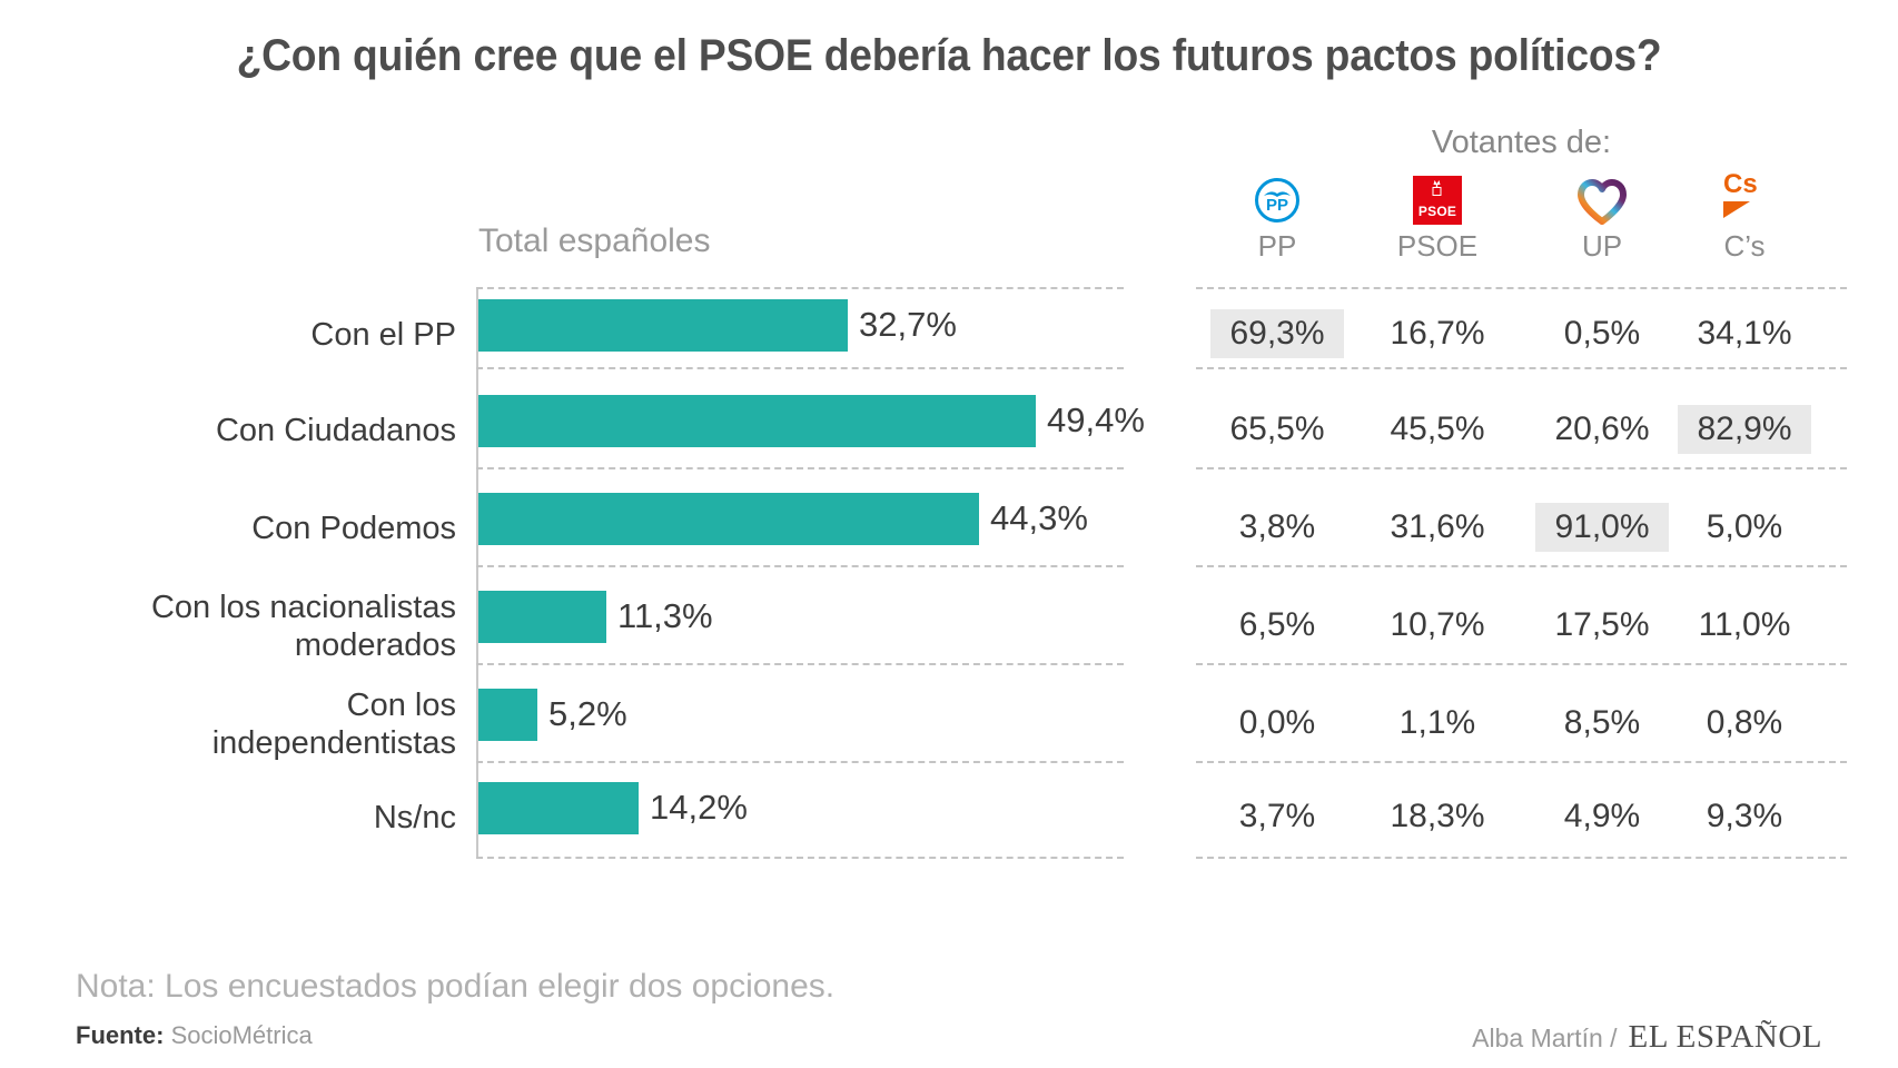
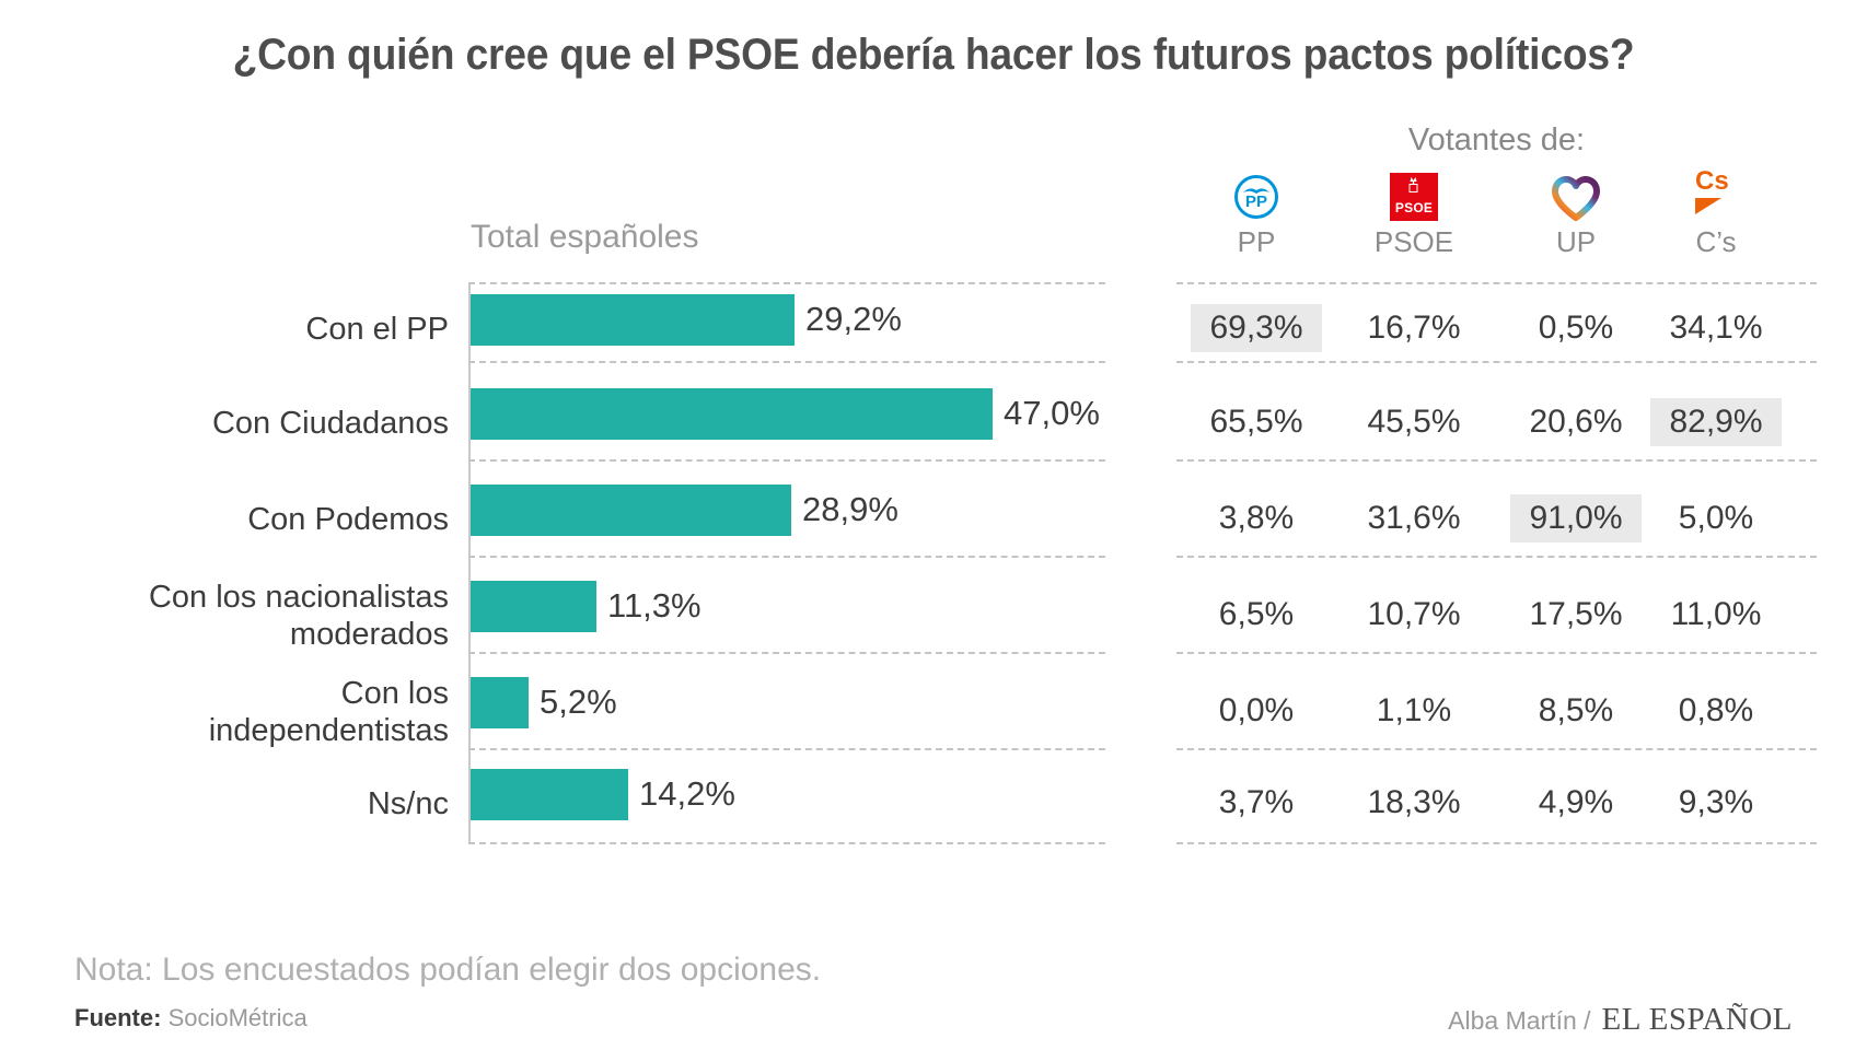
Con el PP: 32,7% -> 29,2%
Con Ciudadanos: 49,4% -> 47,0%
Con Podemos: 44,3% -> 28,9%
